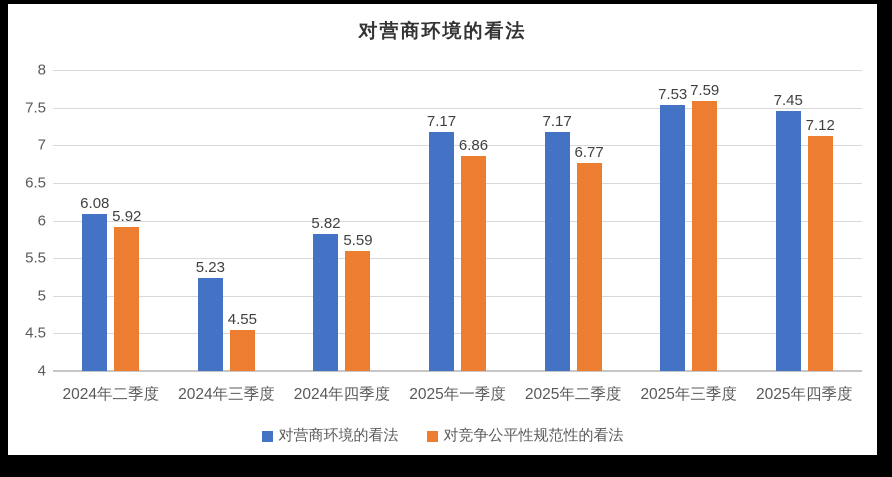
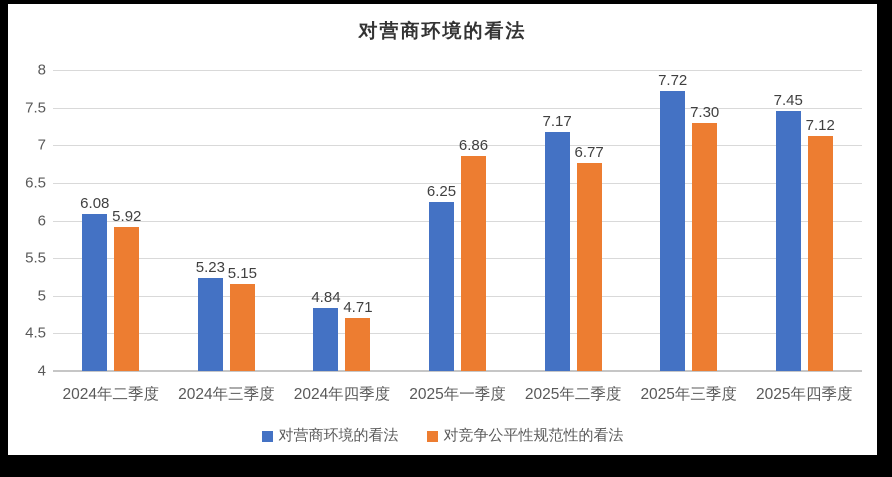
对竞争公平性规范性的看法/2024年三季度: 4.55 -> 5.15
对营商环境的看法/2024年四季度: 5.82 -> 4.84
对竞争公平性规范性的看法/2024年四季度: 5.59 -> 4.71
对营商环境的看法/2025年一季度: 7.17 -> 6.25
对营商环境的看法/2025年三季度: 7.53 -> 7.72
对竞争公平性规范性的看法/2025年三季度: 7.59 -> 7.30
